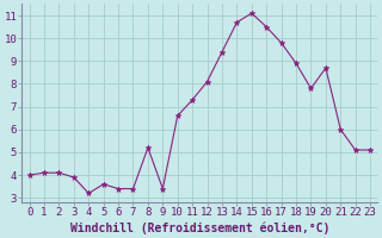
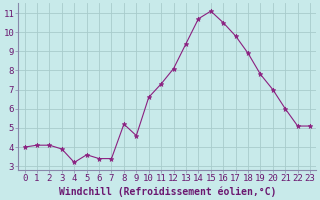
9: 3.4 -> 4.6
20: 8.7 -> 7.0
